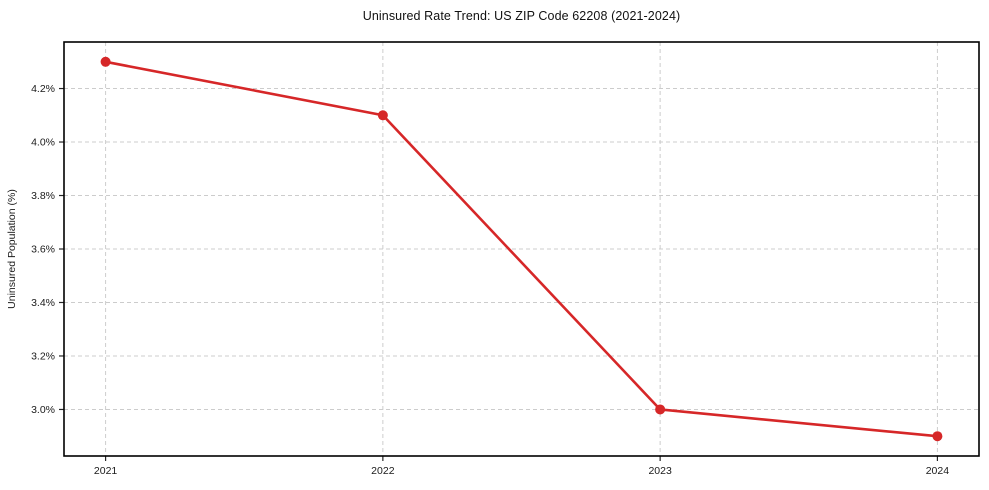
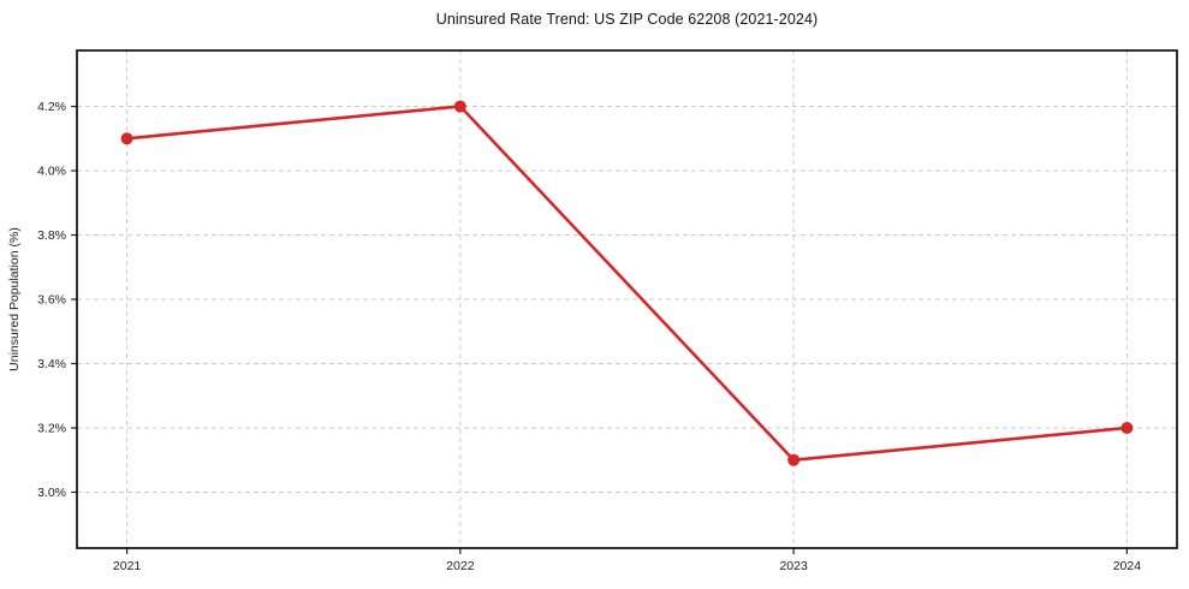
2021: 4.3% -> 4.1%
2022: 4.1% -> 4.2%
2023: 3.0% -> 3.1%
2024: 2.9% -> 3.2%
